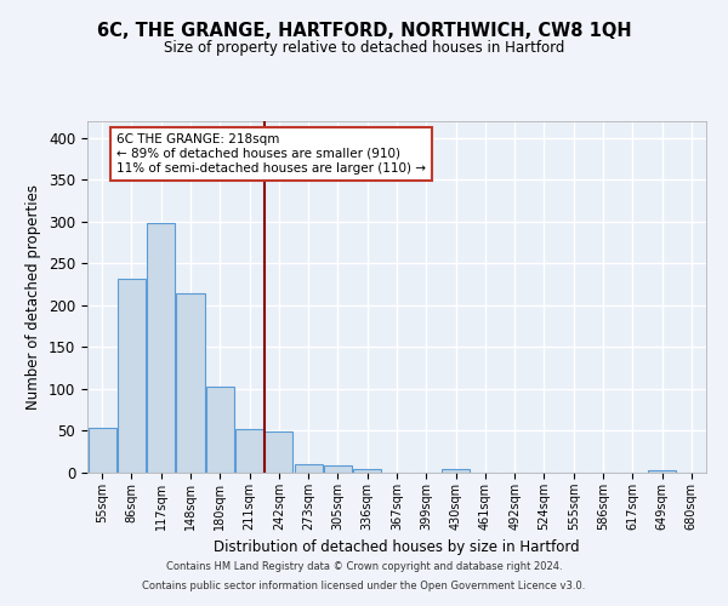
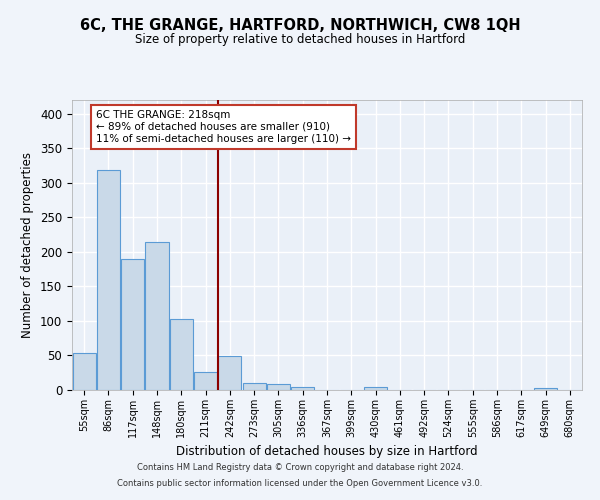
86sqm: 232 -> 318
117sqm: 299 -> 190
211sqm: 52 -> 26
